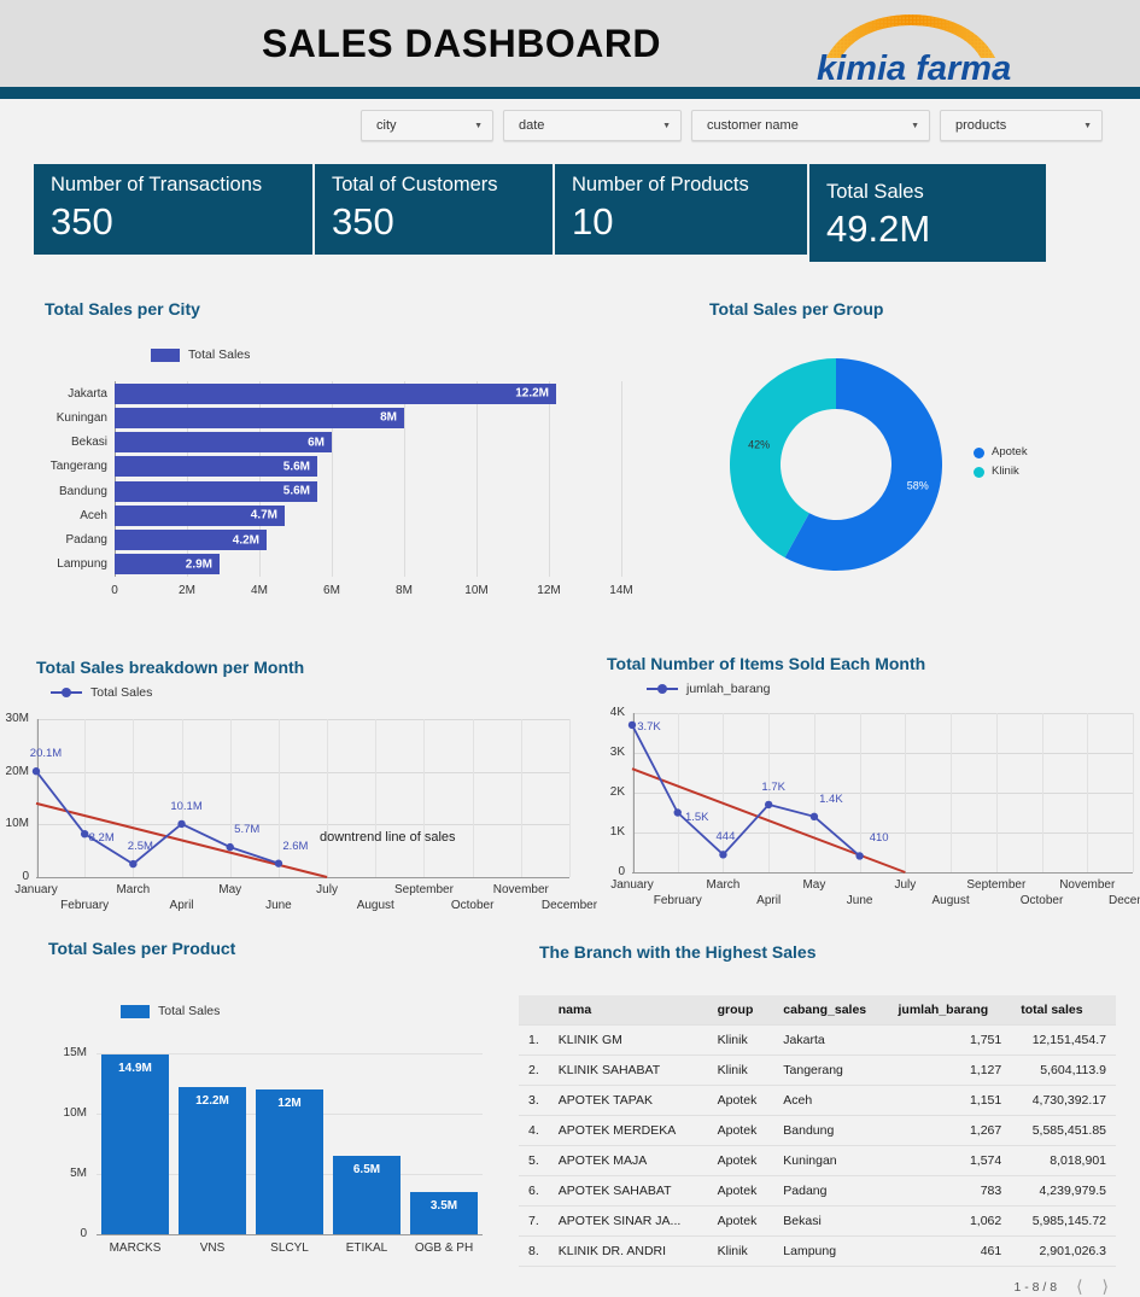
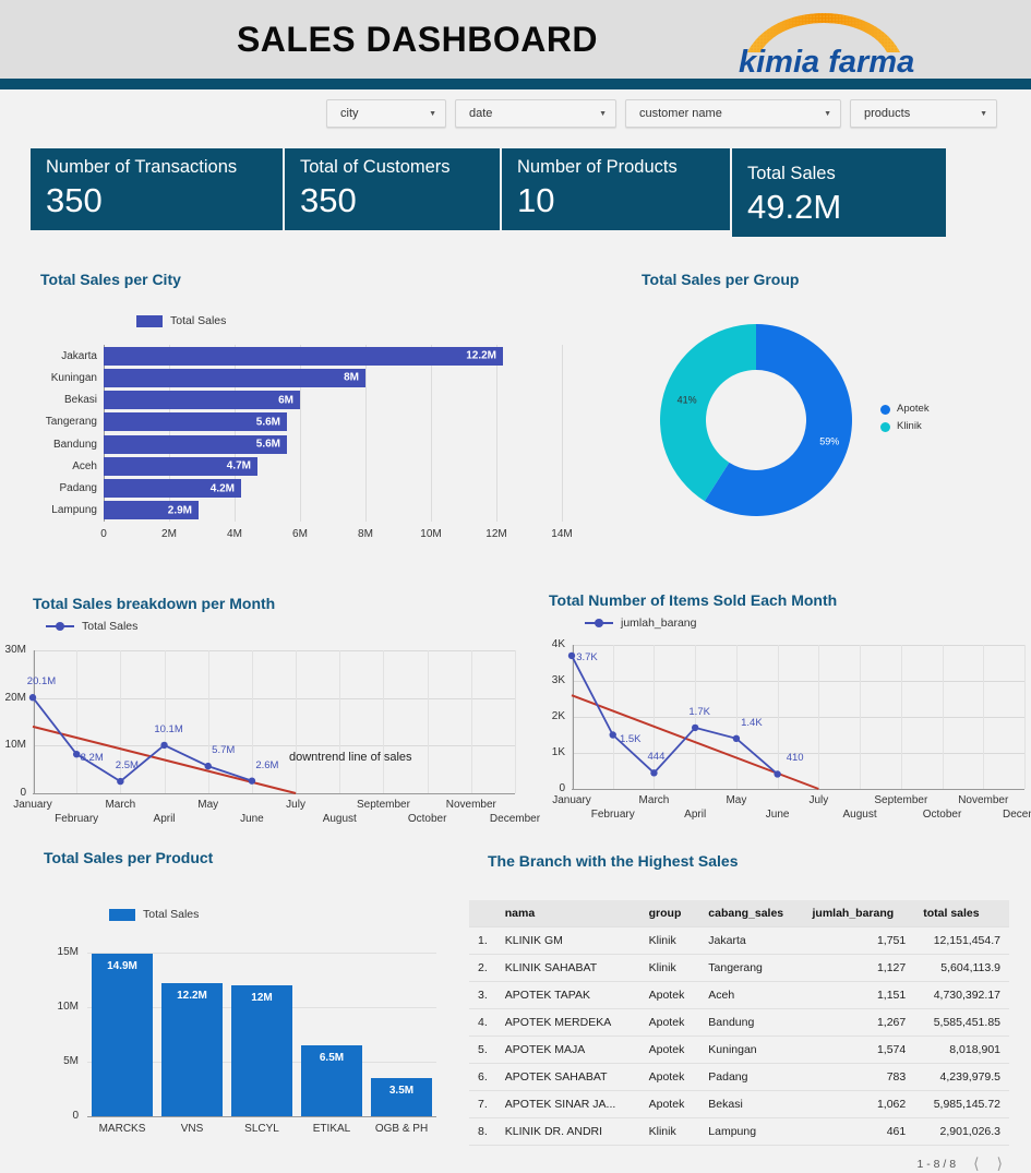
Total Sales per Group/Apotek: 58% -> 59%
Total Sales per Group/Klinik: 42% -> 41%
